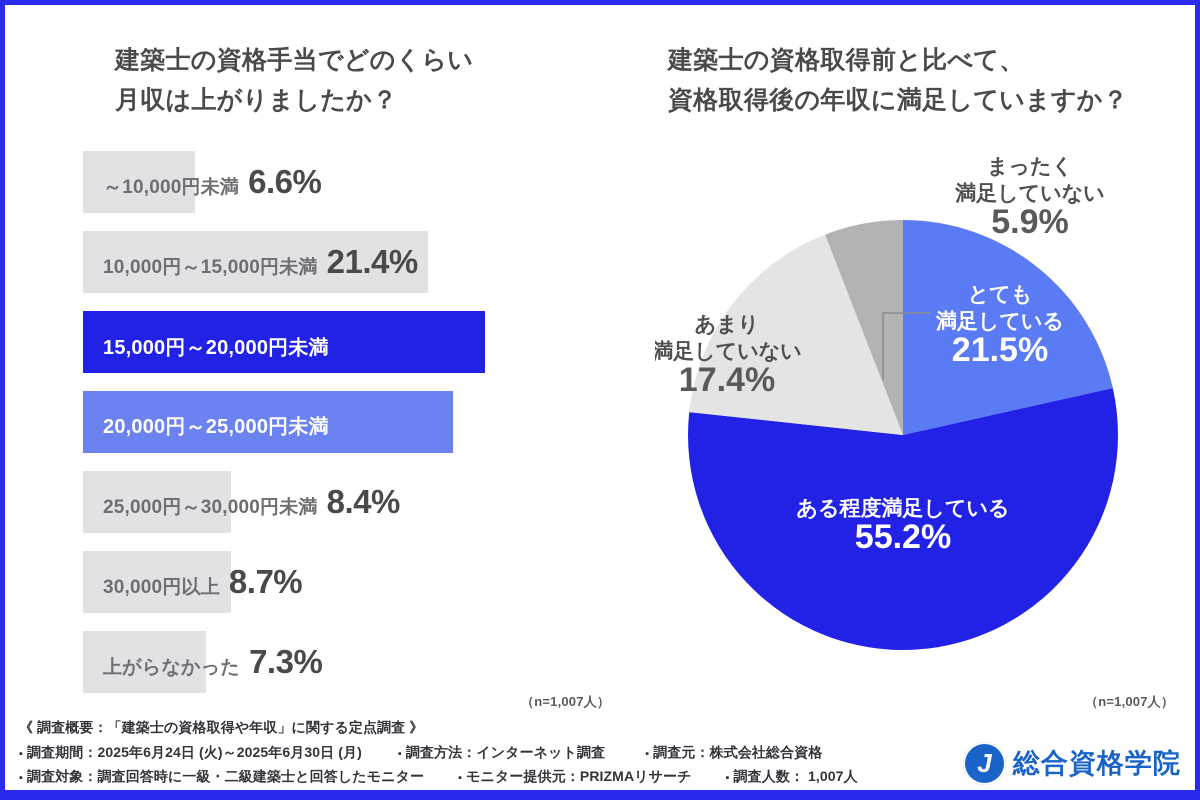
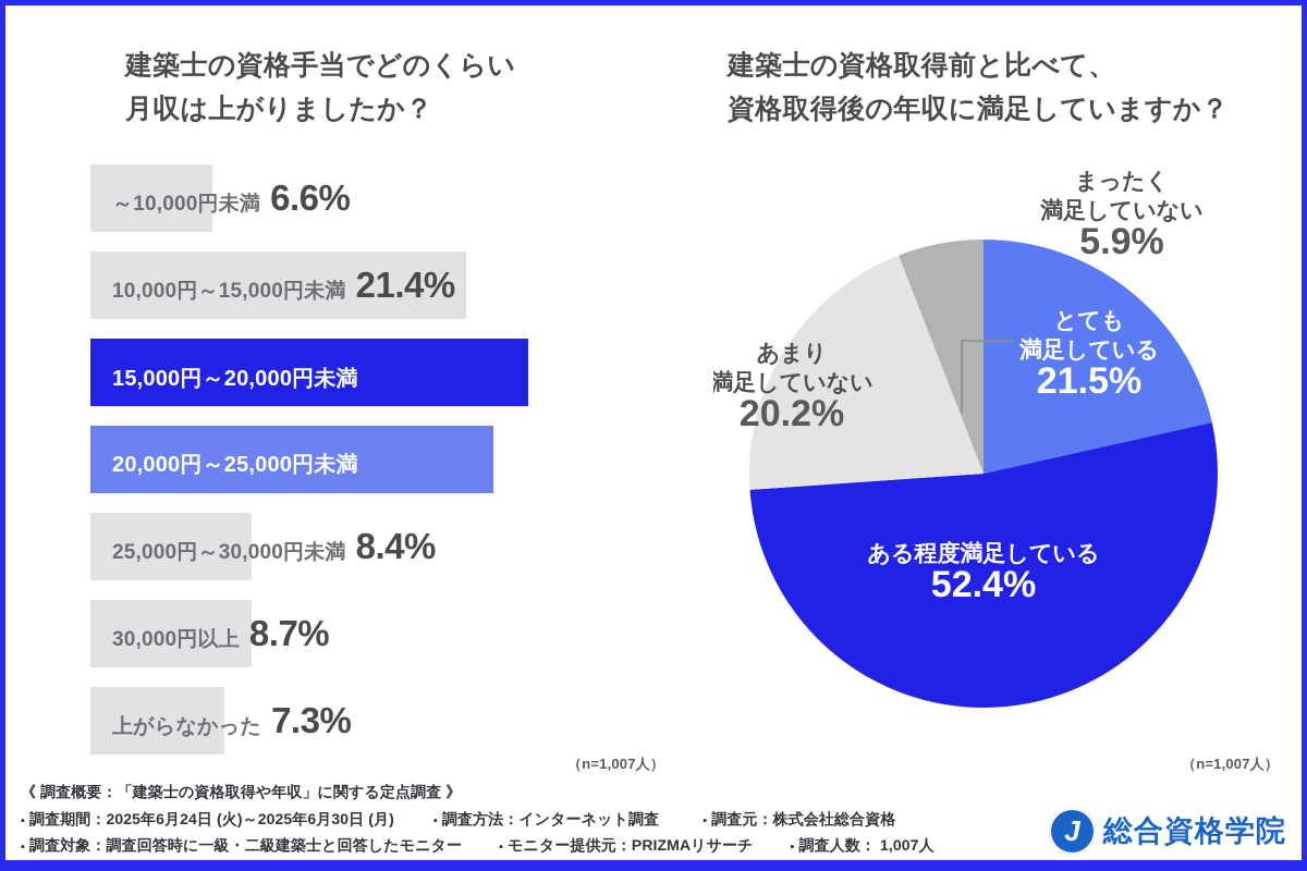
建築士の資格取得前と比べて、資格取得後の年収に満足していますか？/ある程度満足している: 55.2% -> 52.4%
建築士の資格取得前と比べて、資格取得後の年収に満足していますか？/あまり 満足していない: 17.4% -> 20.2%
